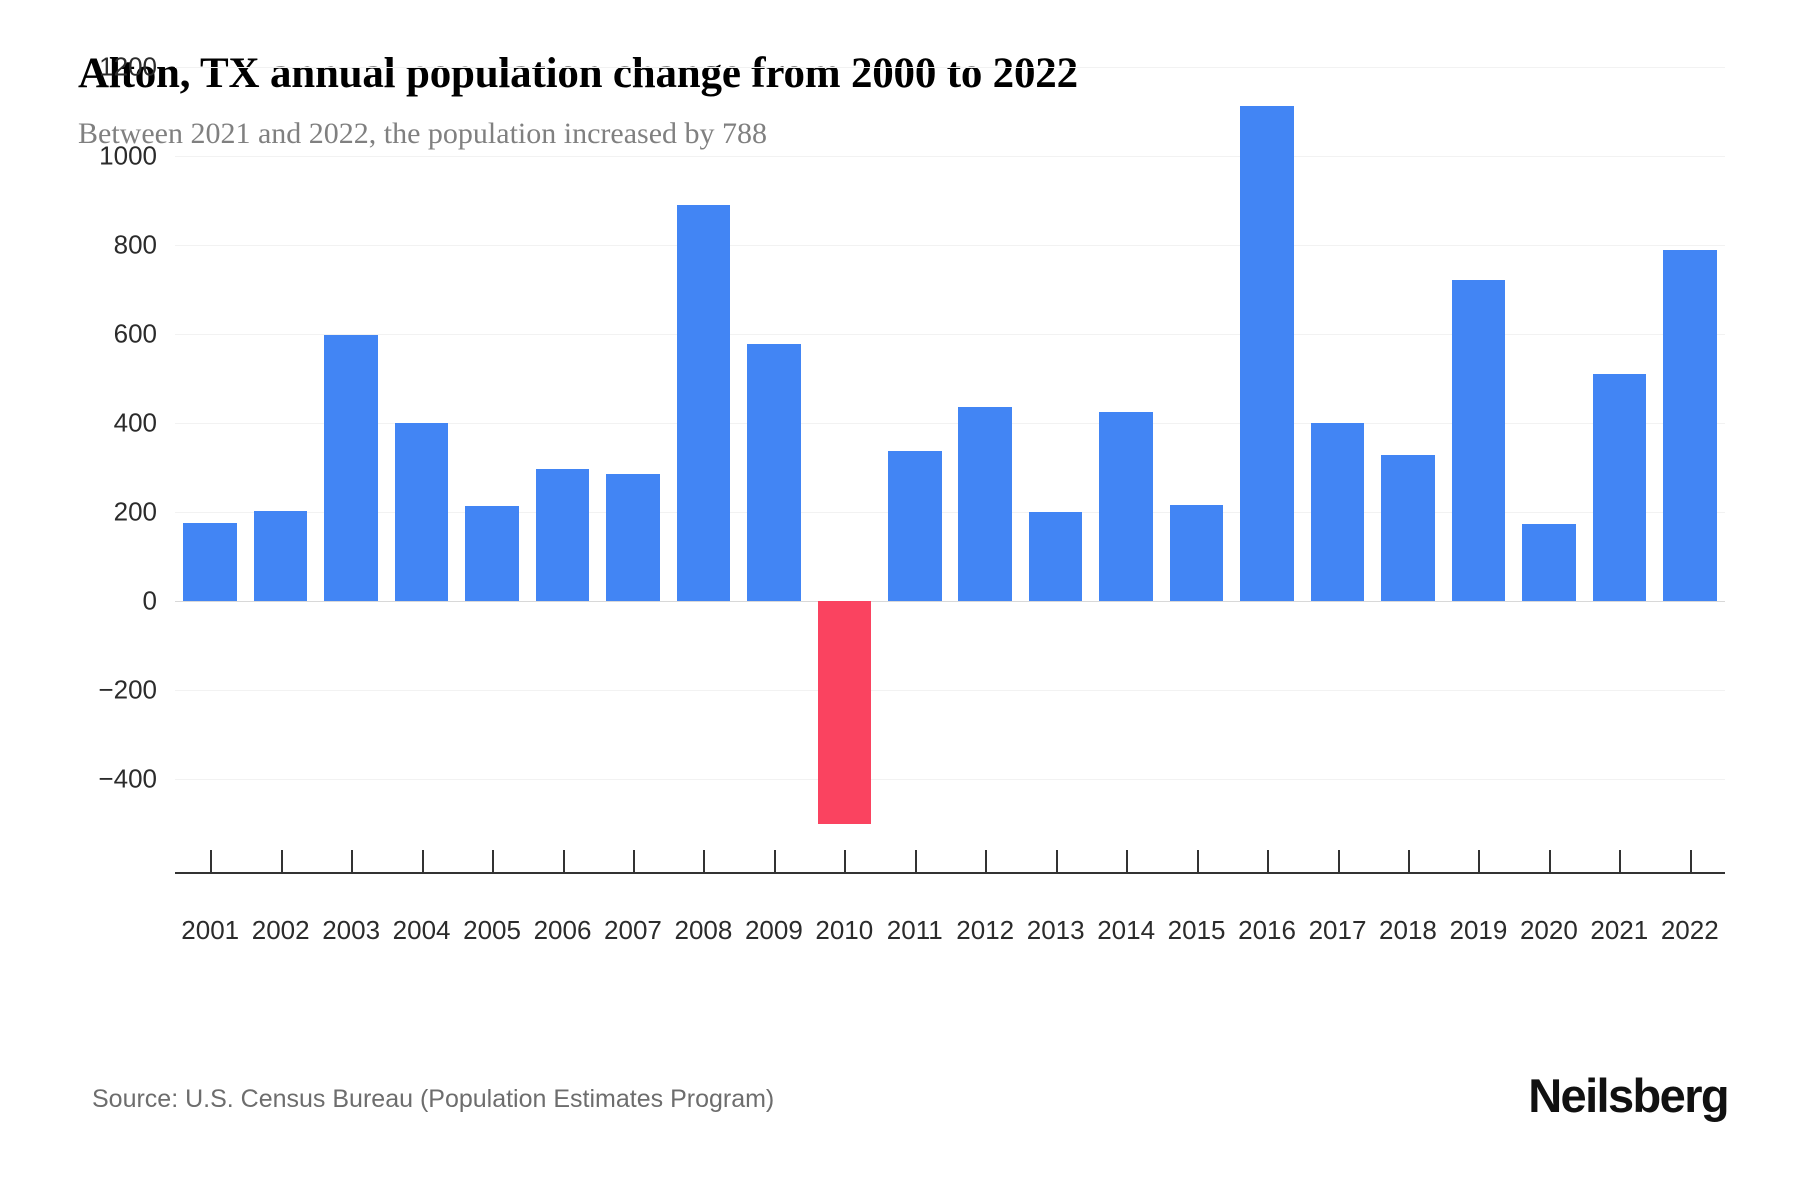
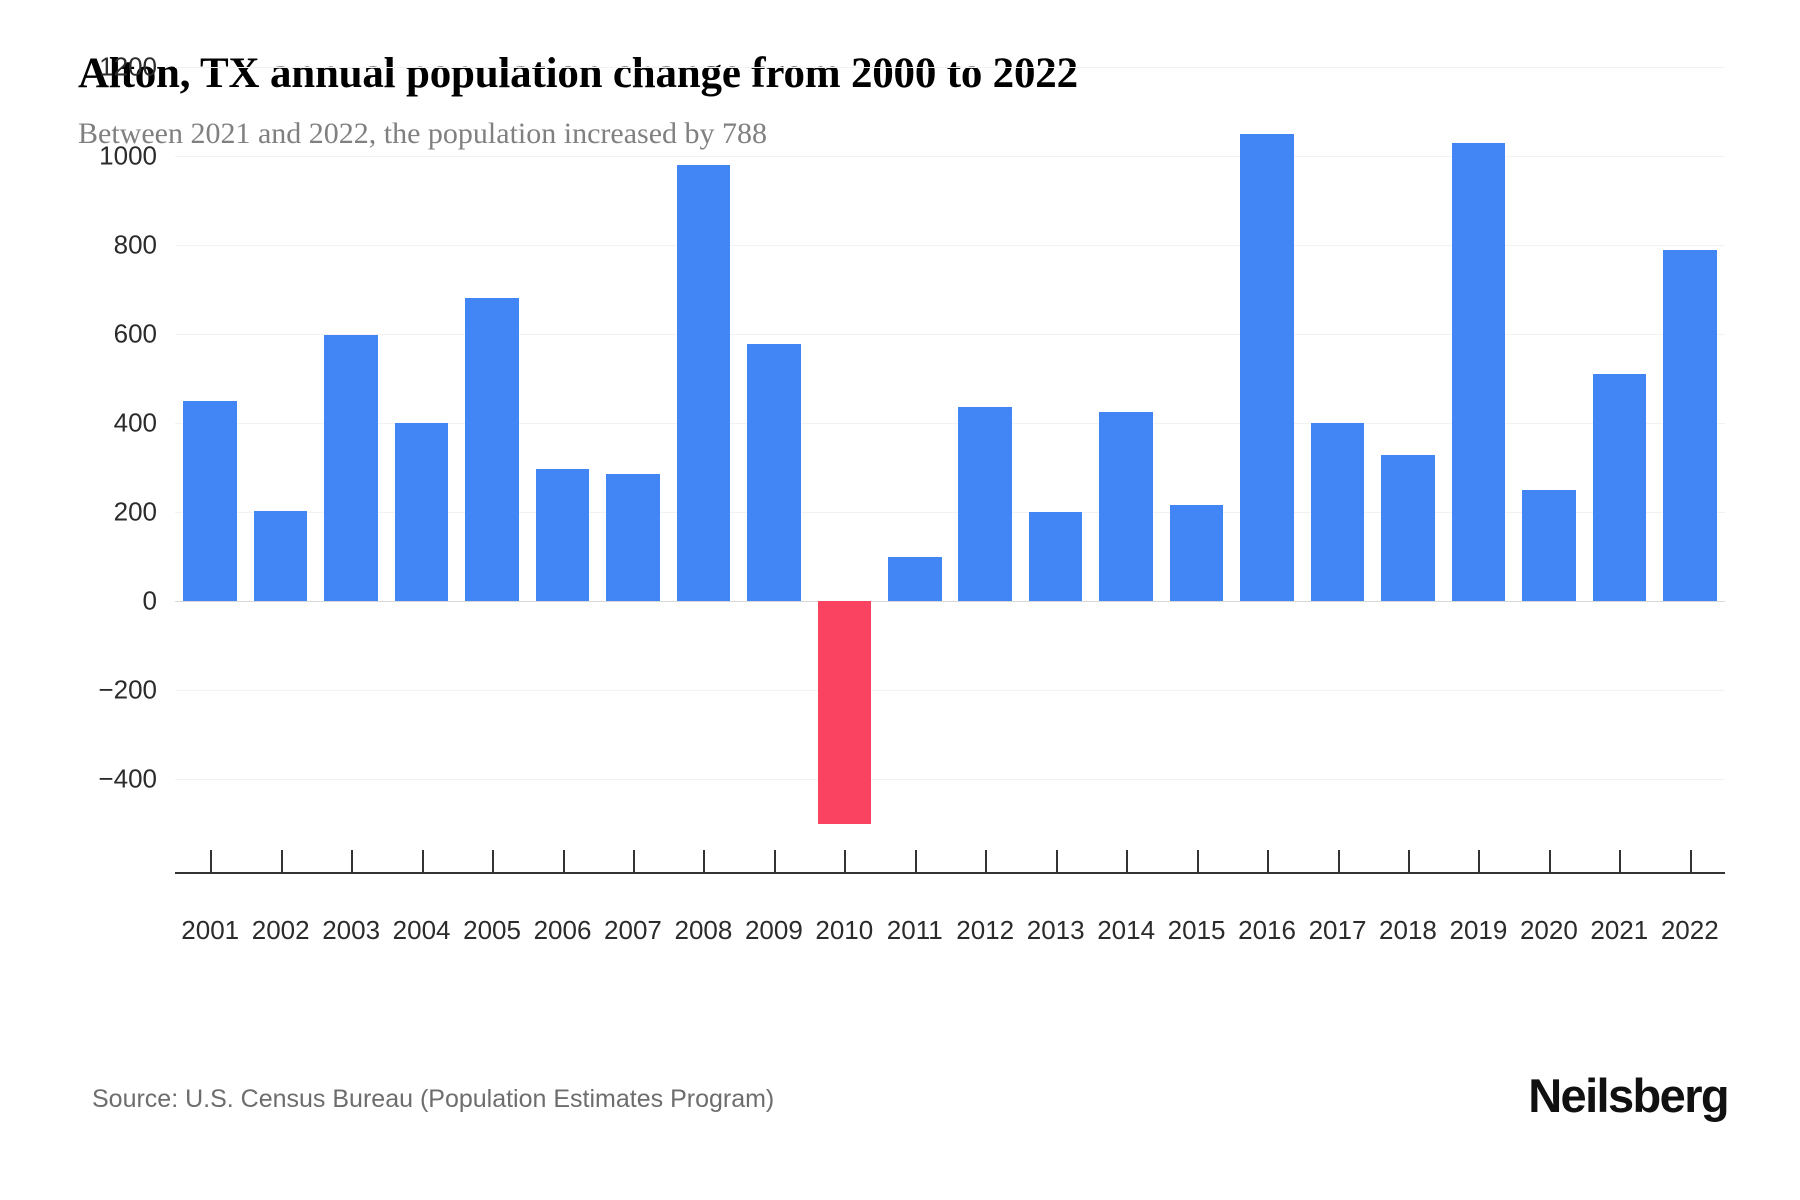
2001: 180 -> 450
2005: 210 -> 680
2008: 890 -> 980
2011: 340 -> 100
2016: 1110 -> 1050
2019: 720 -> 1030
2020: 170 -> 250
